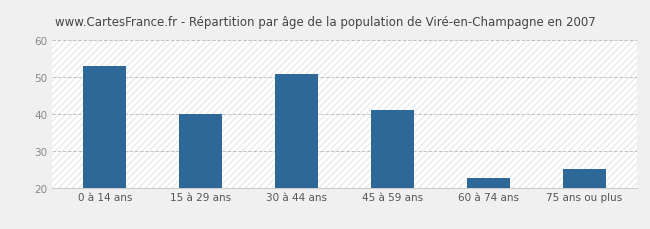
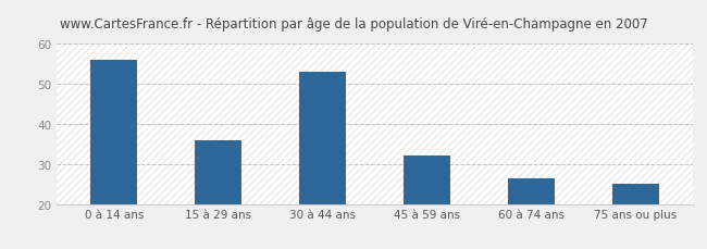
0 à 14 ans: 53.0 -> 56.0
15 à 29 ans: 40.0 -> 36.0
30 à 44 ans: 51.0 -> 53.0
45 à 59 ans: 41.0 -> 32.0
60 à 74 ans: 22.5 -> 26.5
